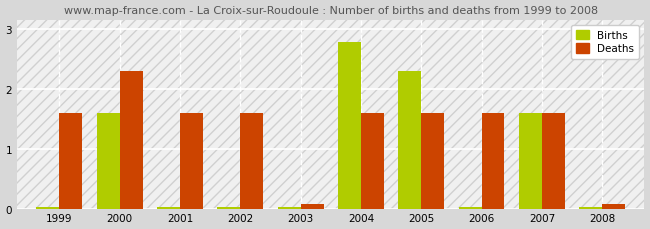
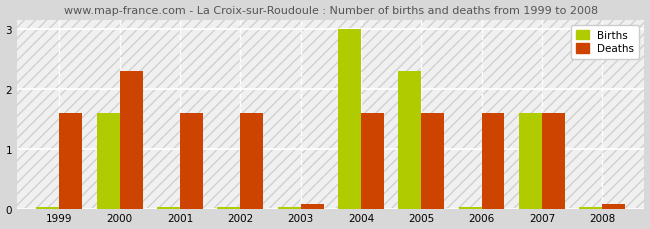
Births/2004: 2.78 -> 3.00
